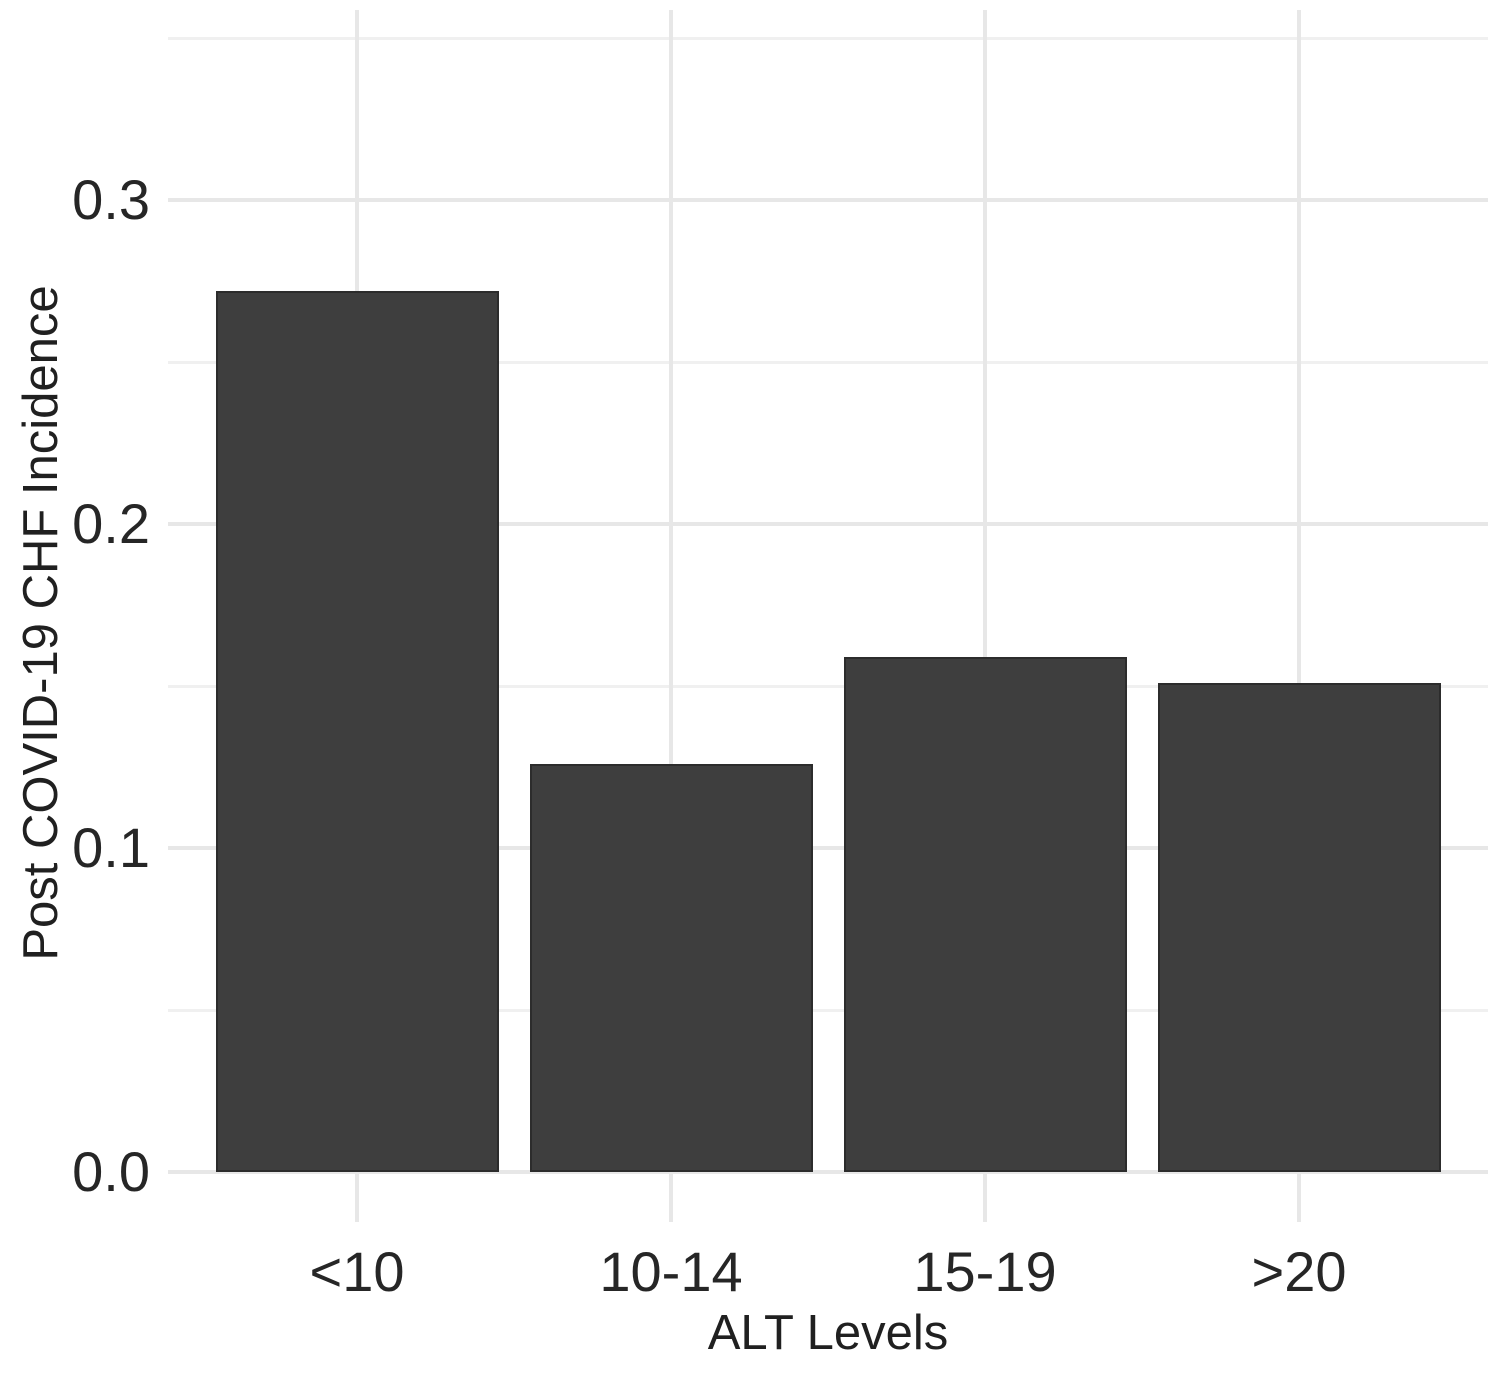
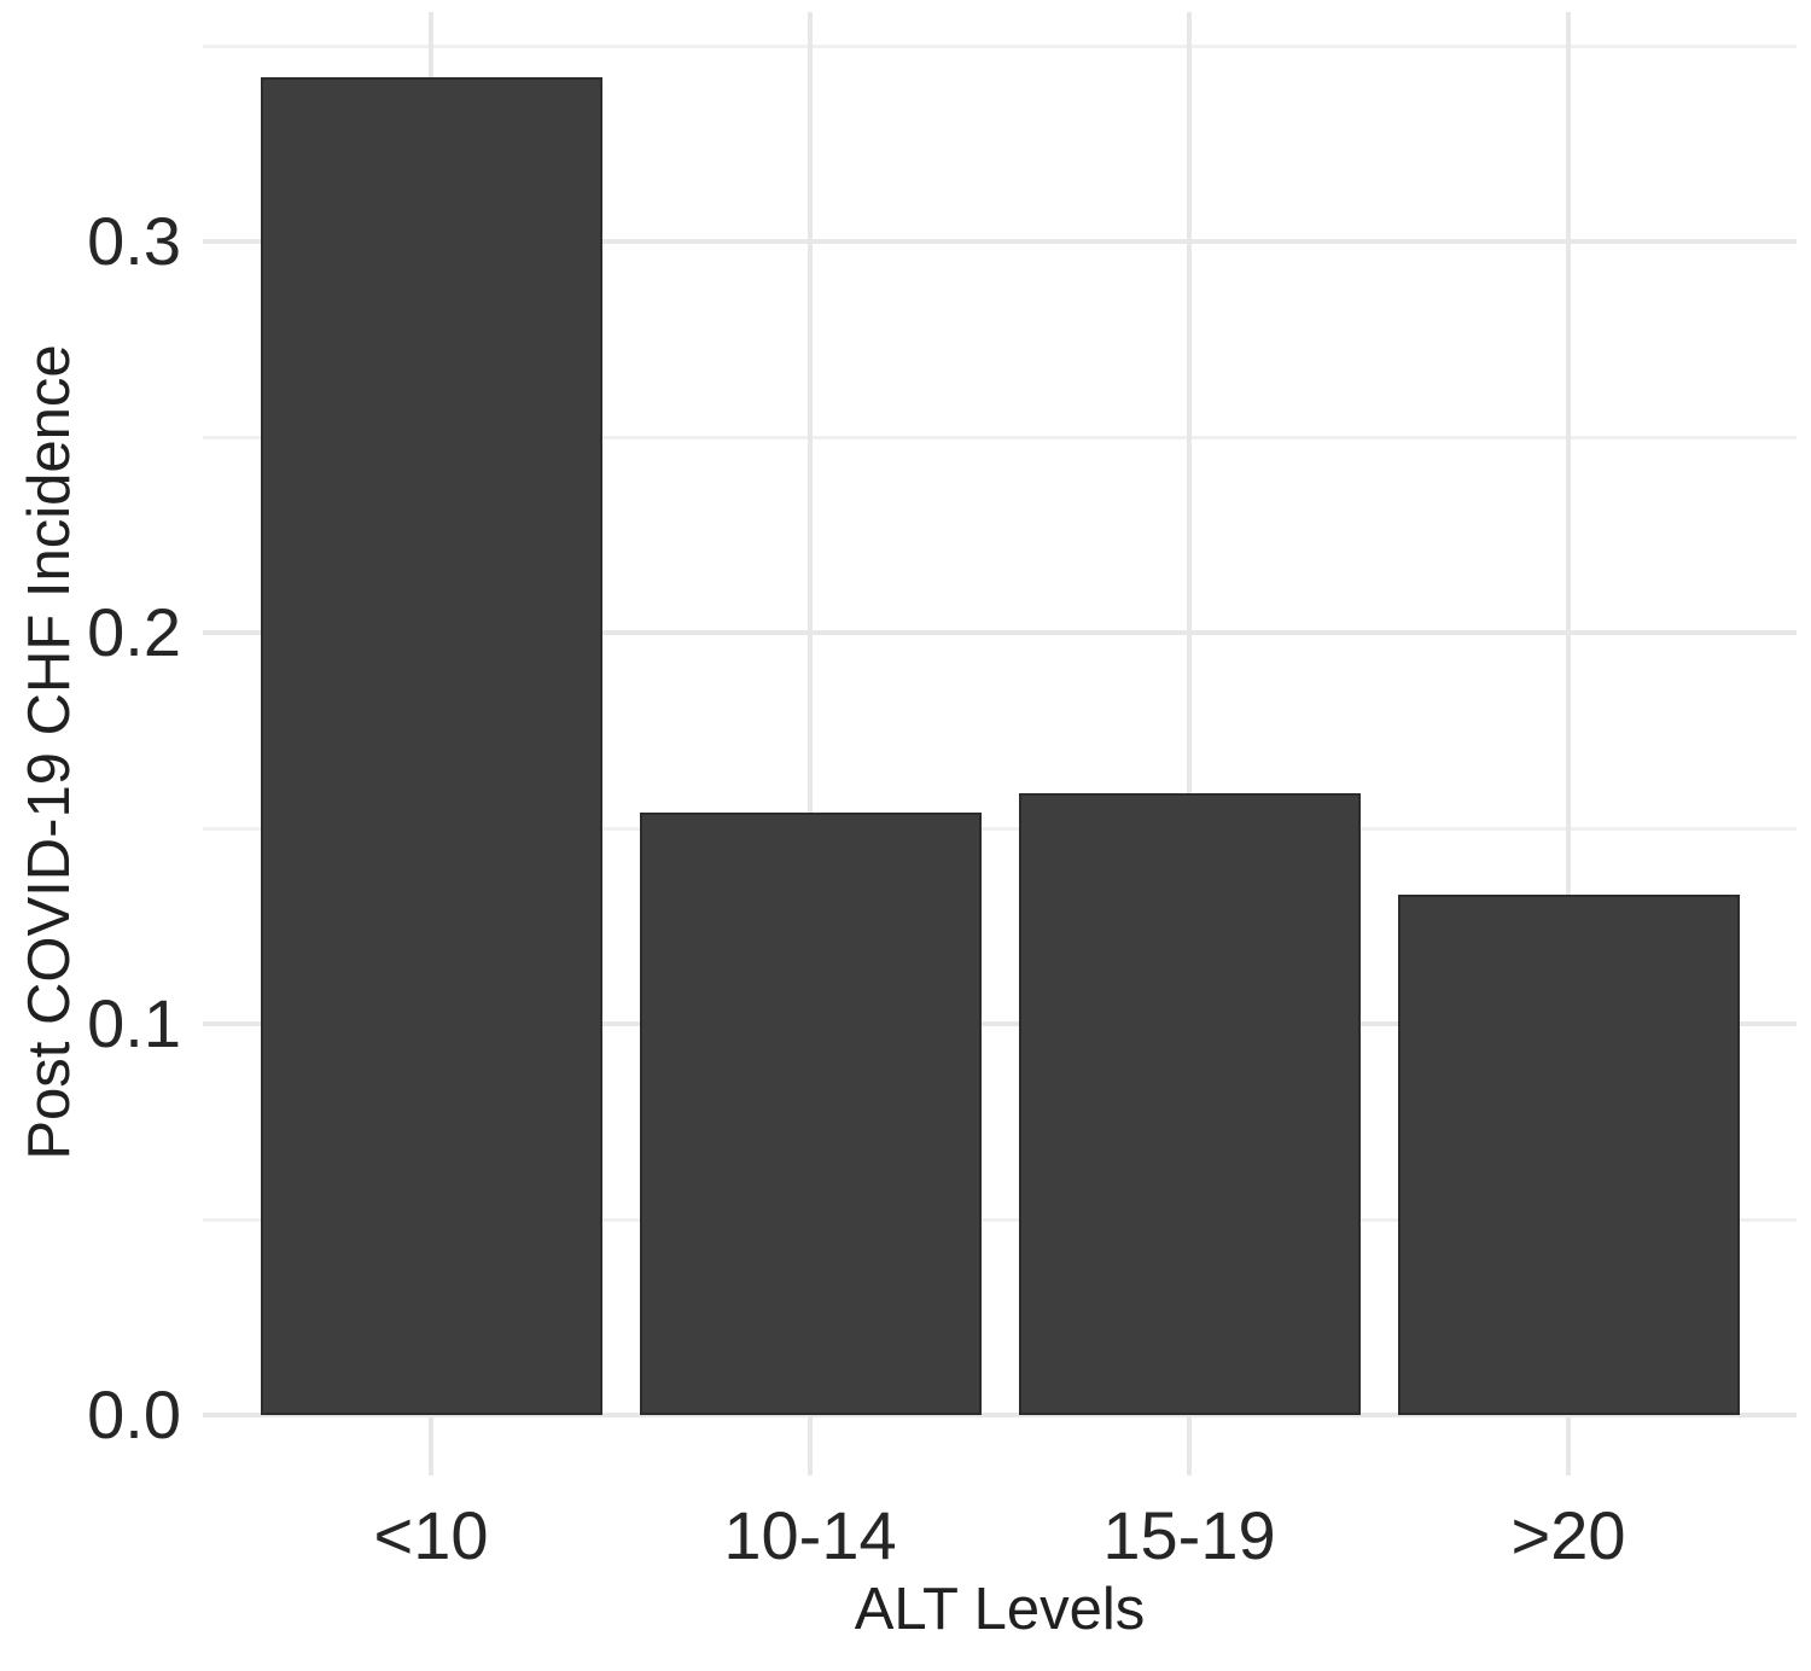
<10: 0.272 -> 0.342
10-14: 0.126 -> 0.154
>20: 0.151 -> 0.133
